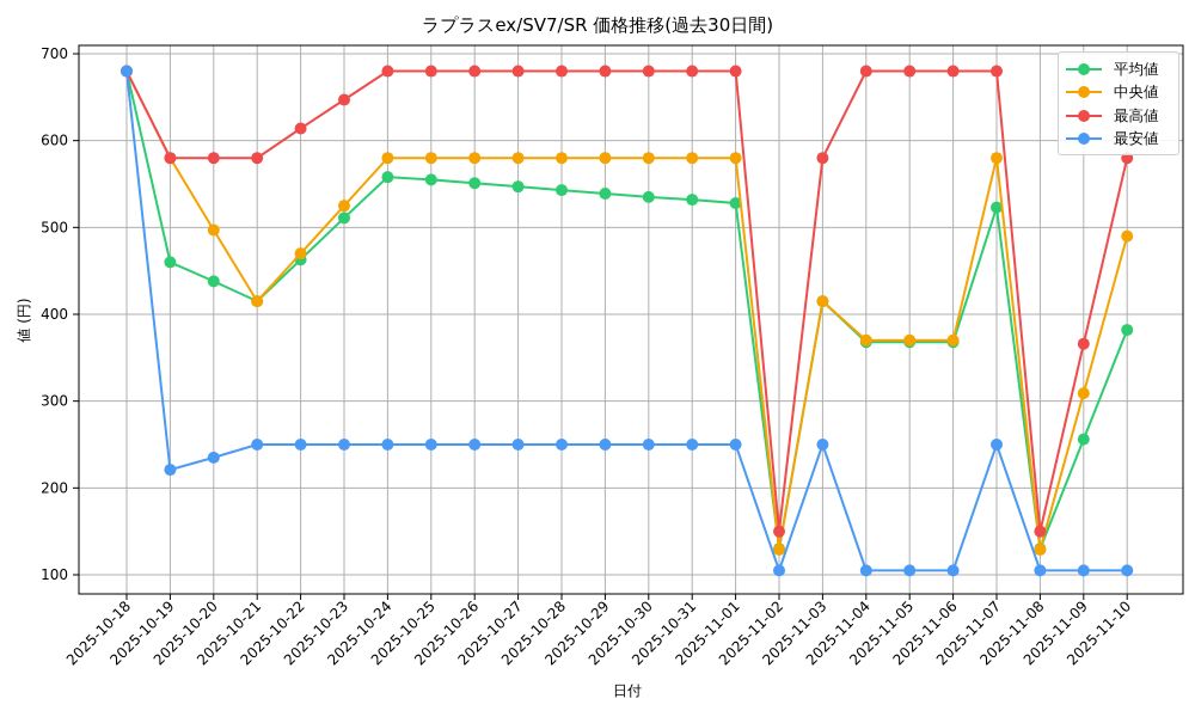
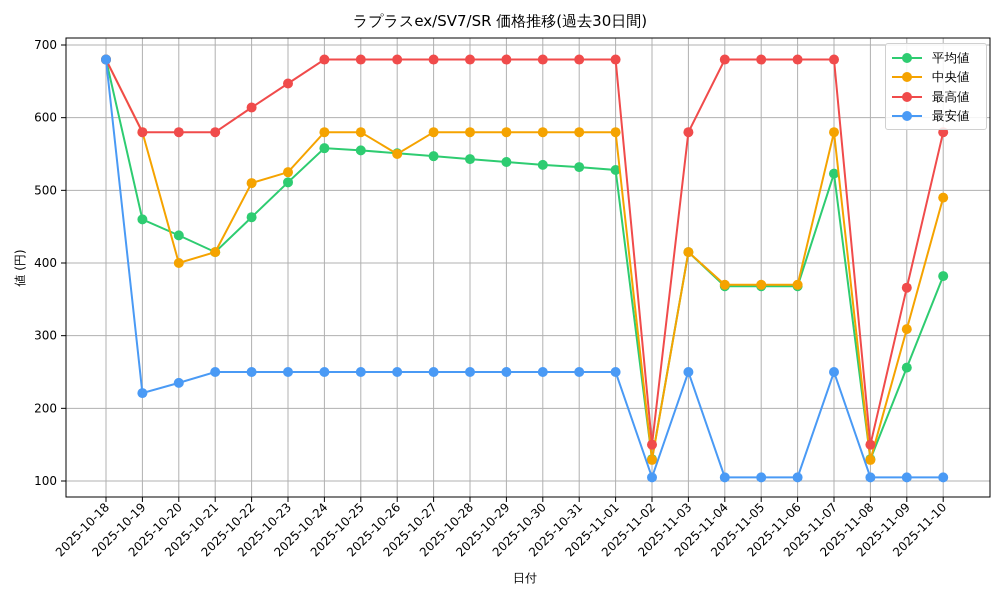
中央値/2025-10-20: 500 -> 400
中央値/2025-10-22: 470 -> 510
中央値/2025-10-26: 580 -> 550
